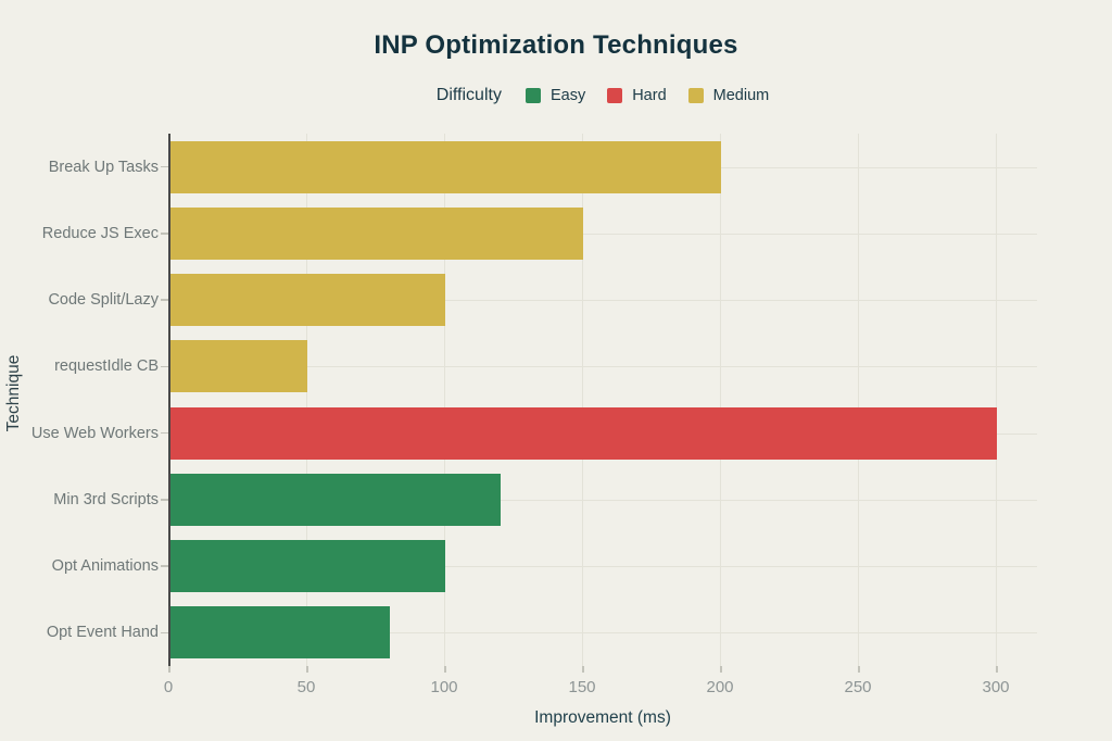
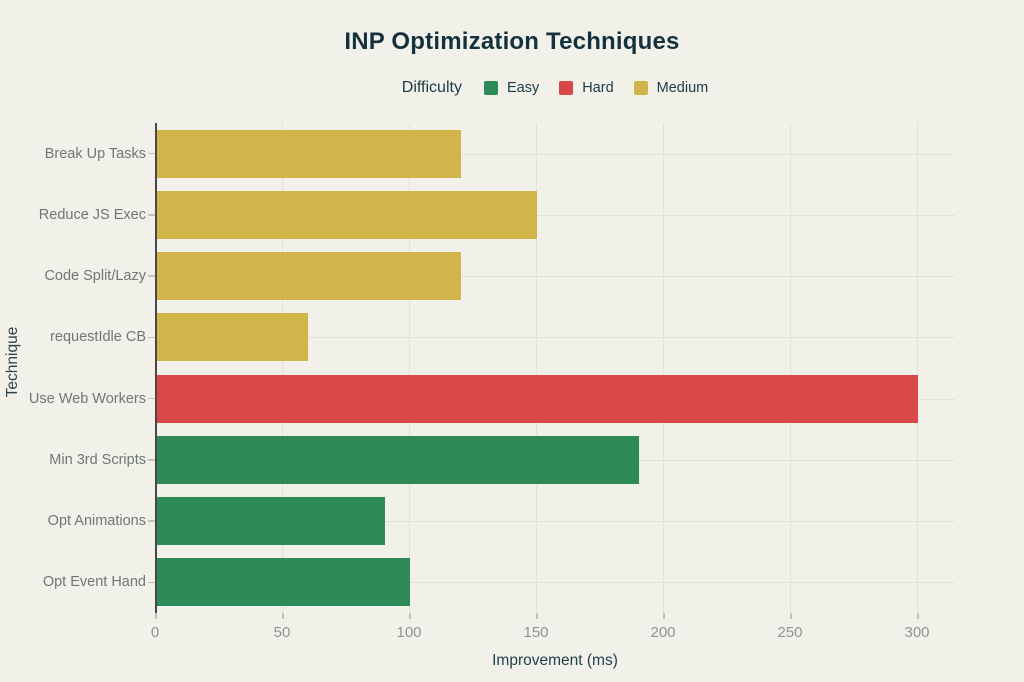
Break Up Tasks: 200 -> 120
Code Split/Lazy: 100 -> 120
requestIdle CB: 50 -> 60
Min 3rd Scripts: 120 -> 190
Opt Animations: 100 -> 90
Opt Event Hand: 80 -> 100
